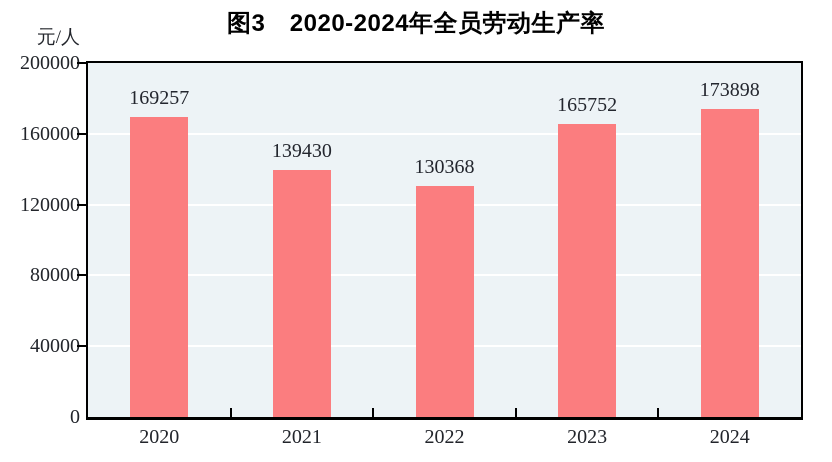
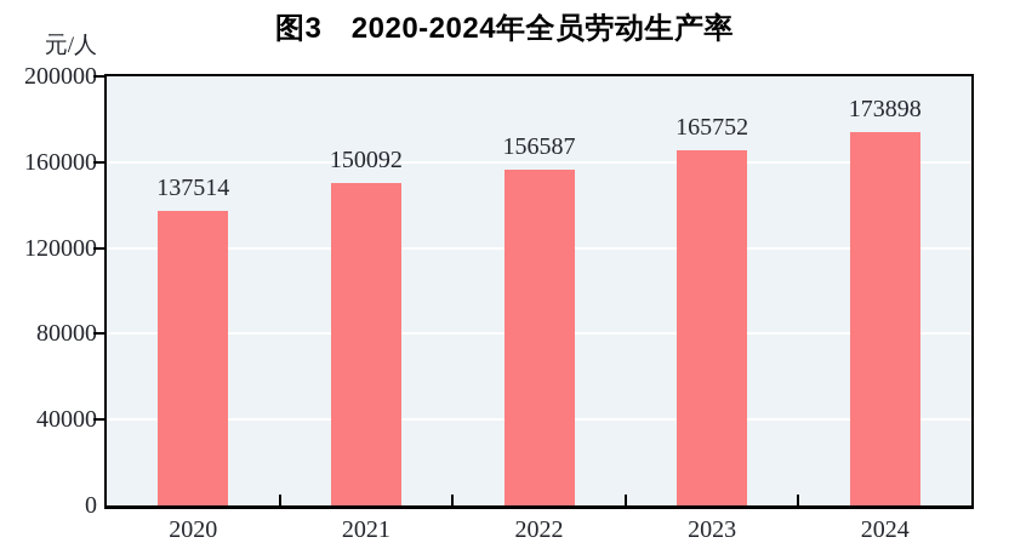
2020: 169257 -> 137514
2021: 139430 -> 150092
2022: 130368 -> 156587
